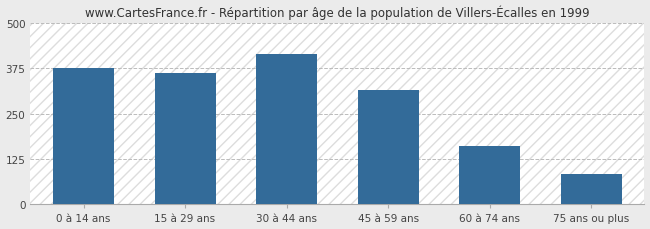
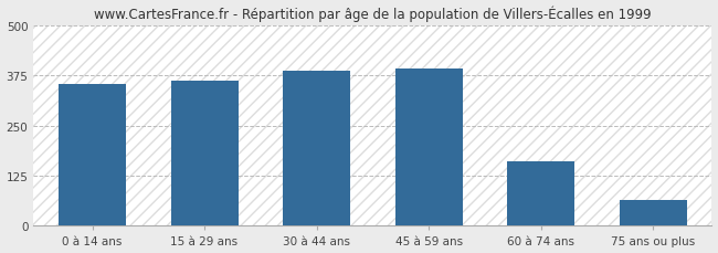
0 à 14 ans: 375 -> 355
30 à 44 ans: 415 -> 388
45 à 59 ans: 315 -> 393
75 ans ou plus: 85 -> 65
